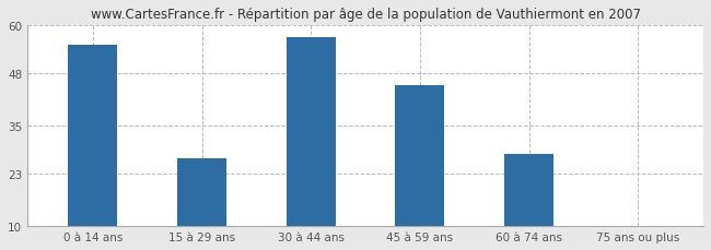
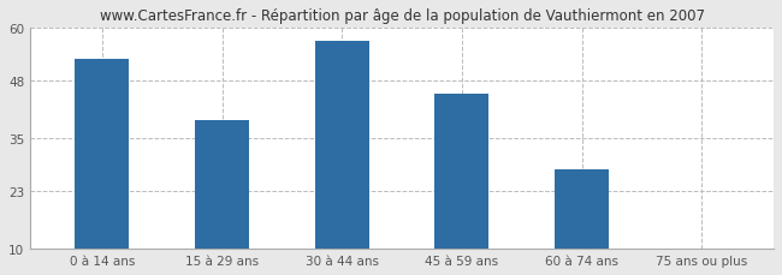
0 à 14 ans: 55 -> 53
15 à 29 ans: 27 -> 39
